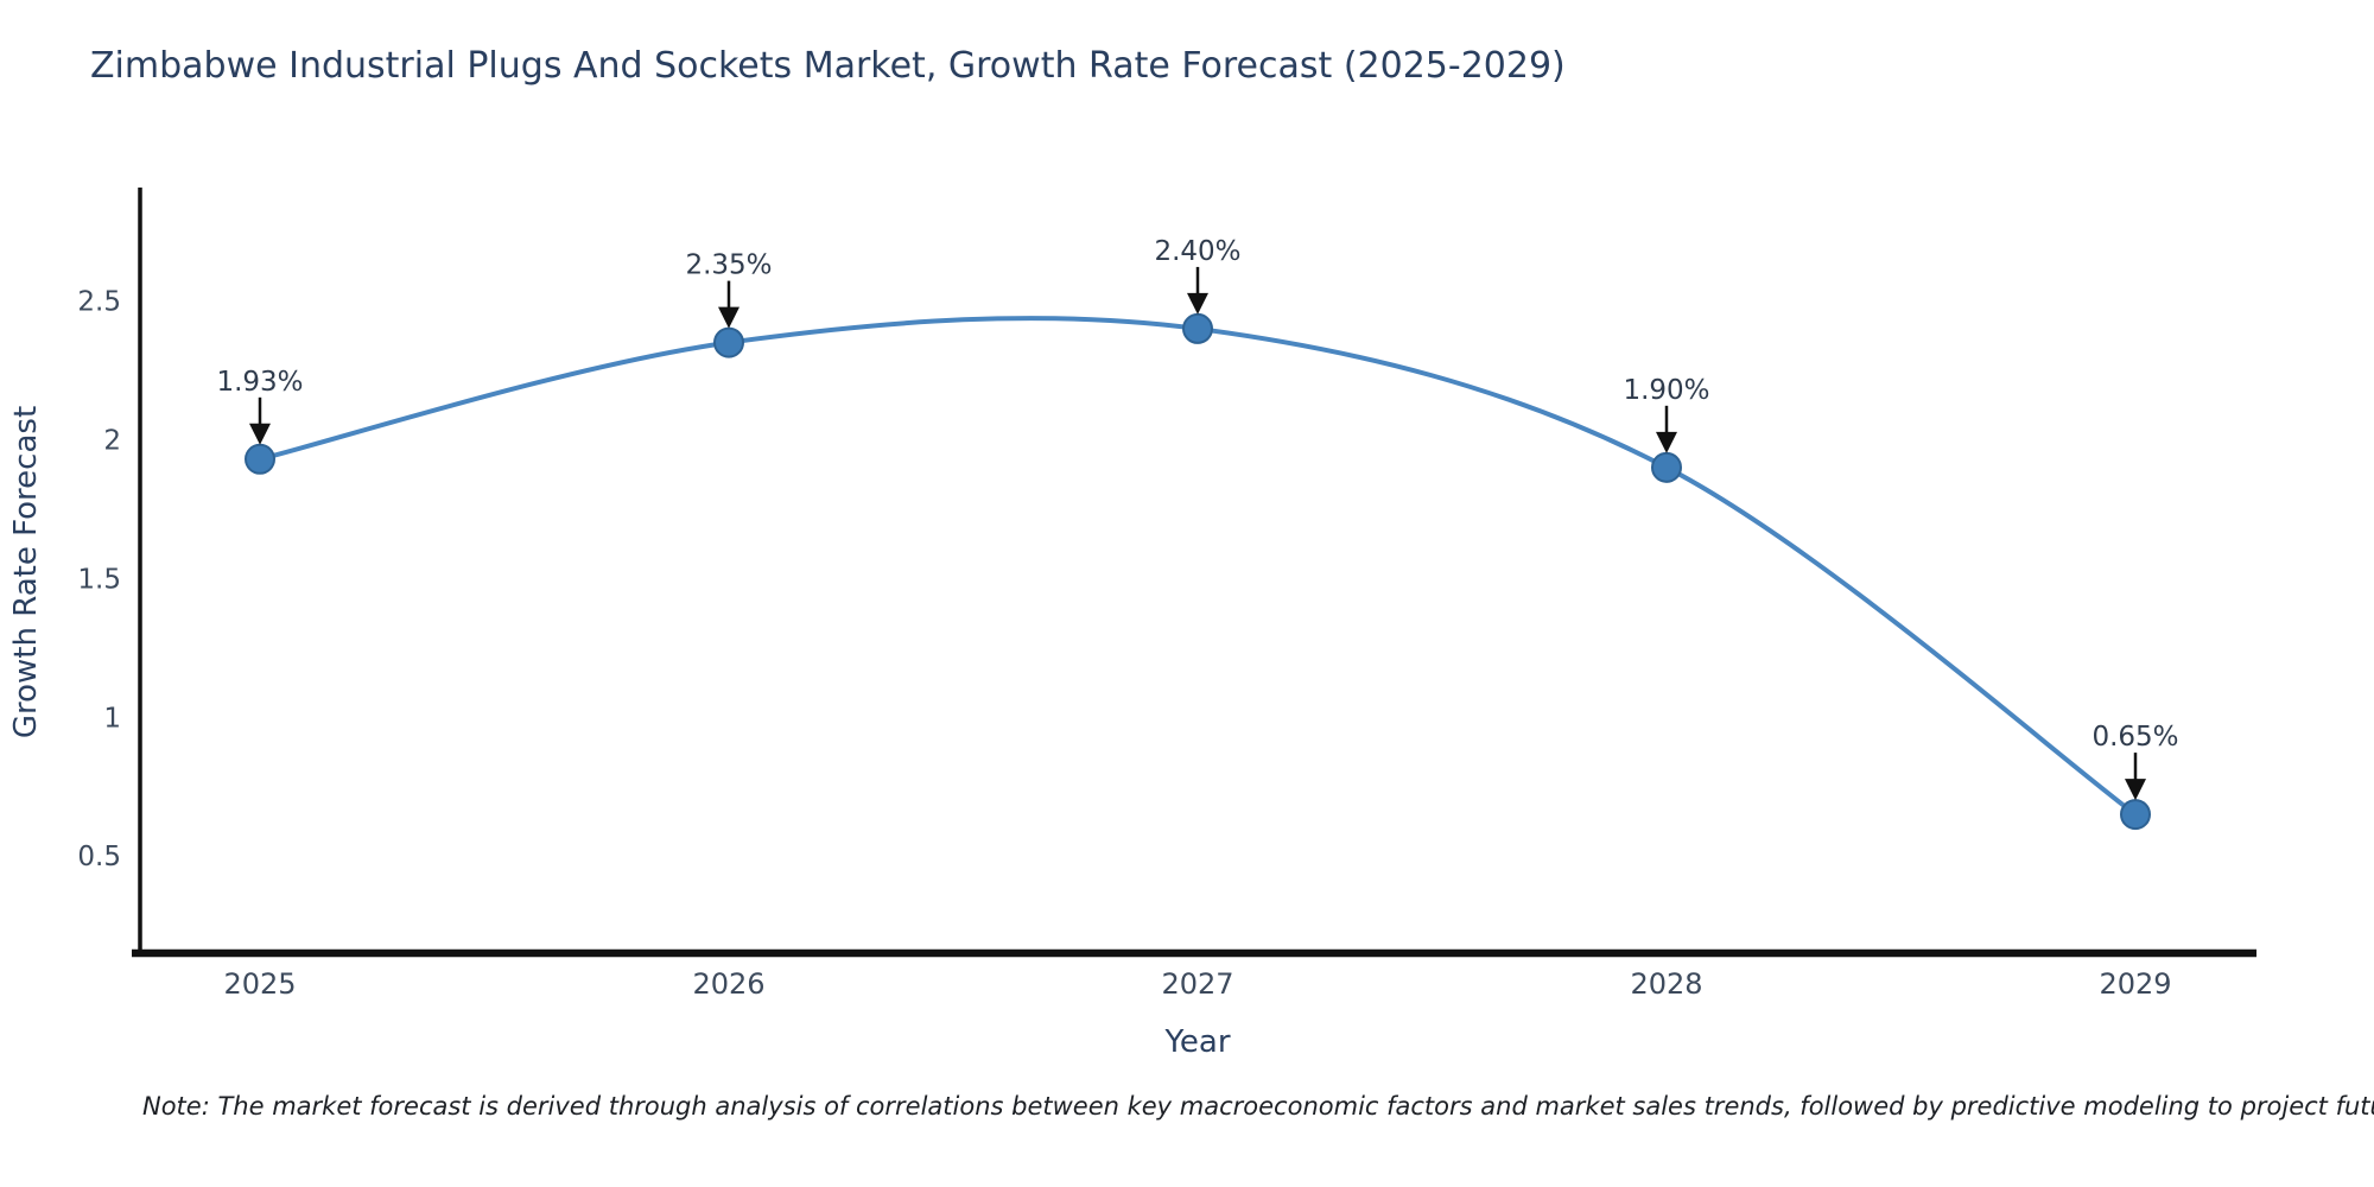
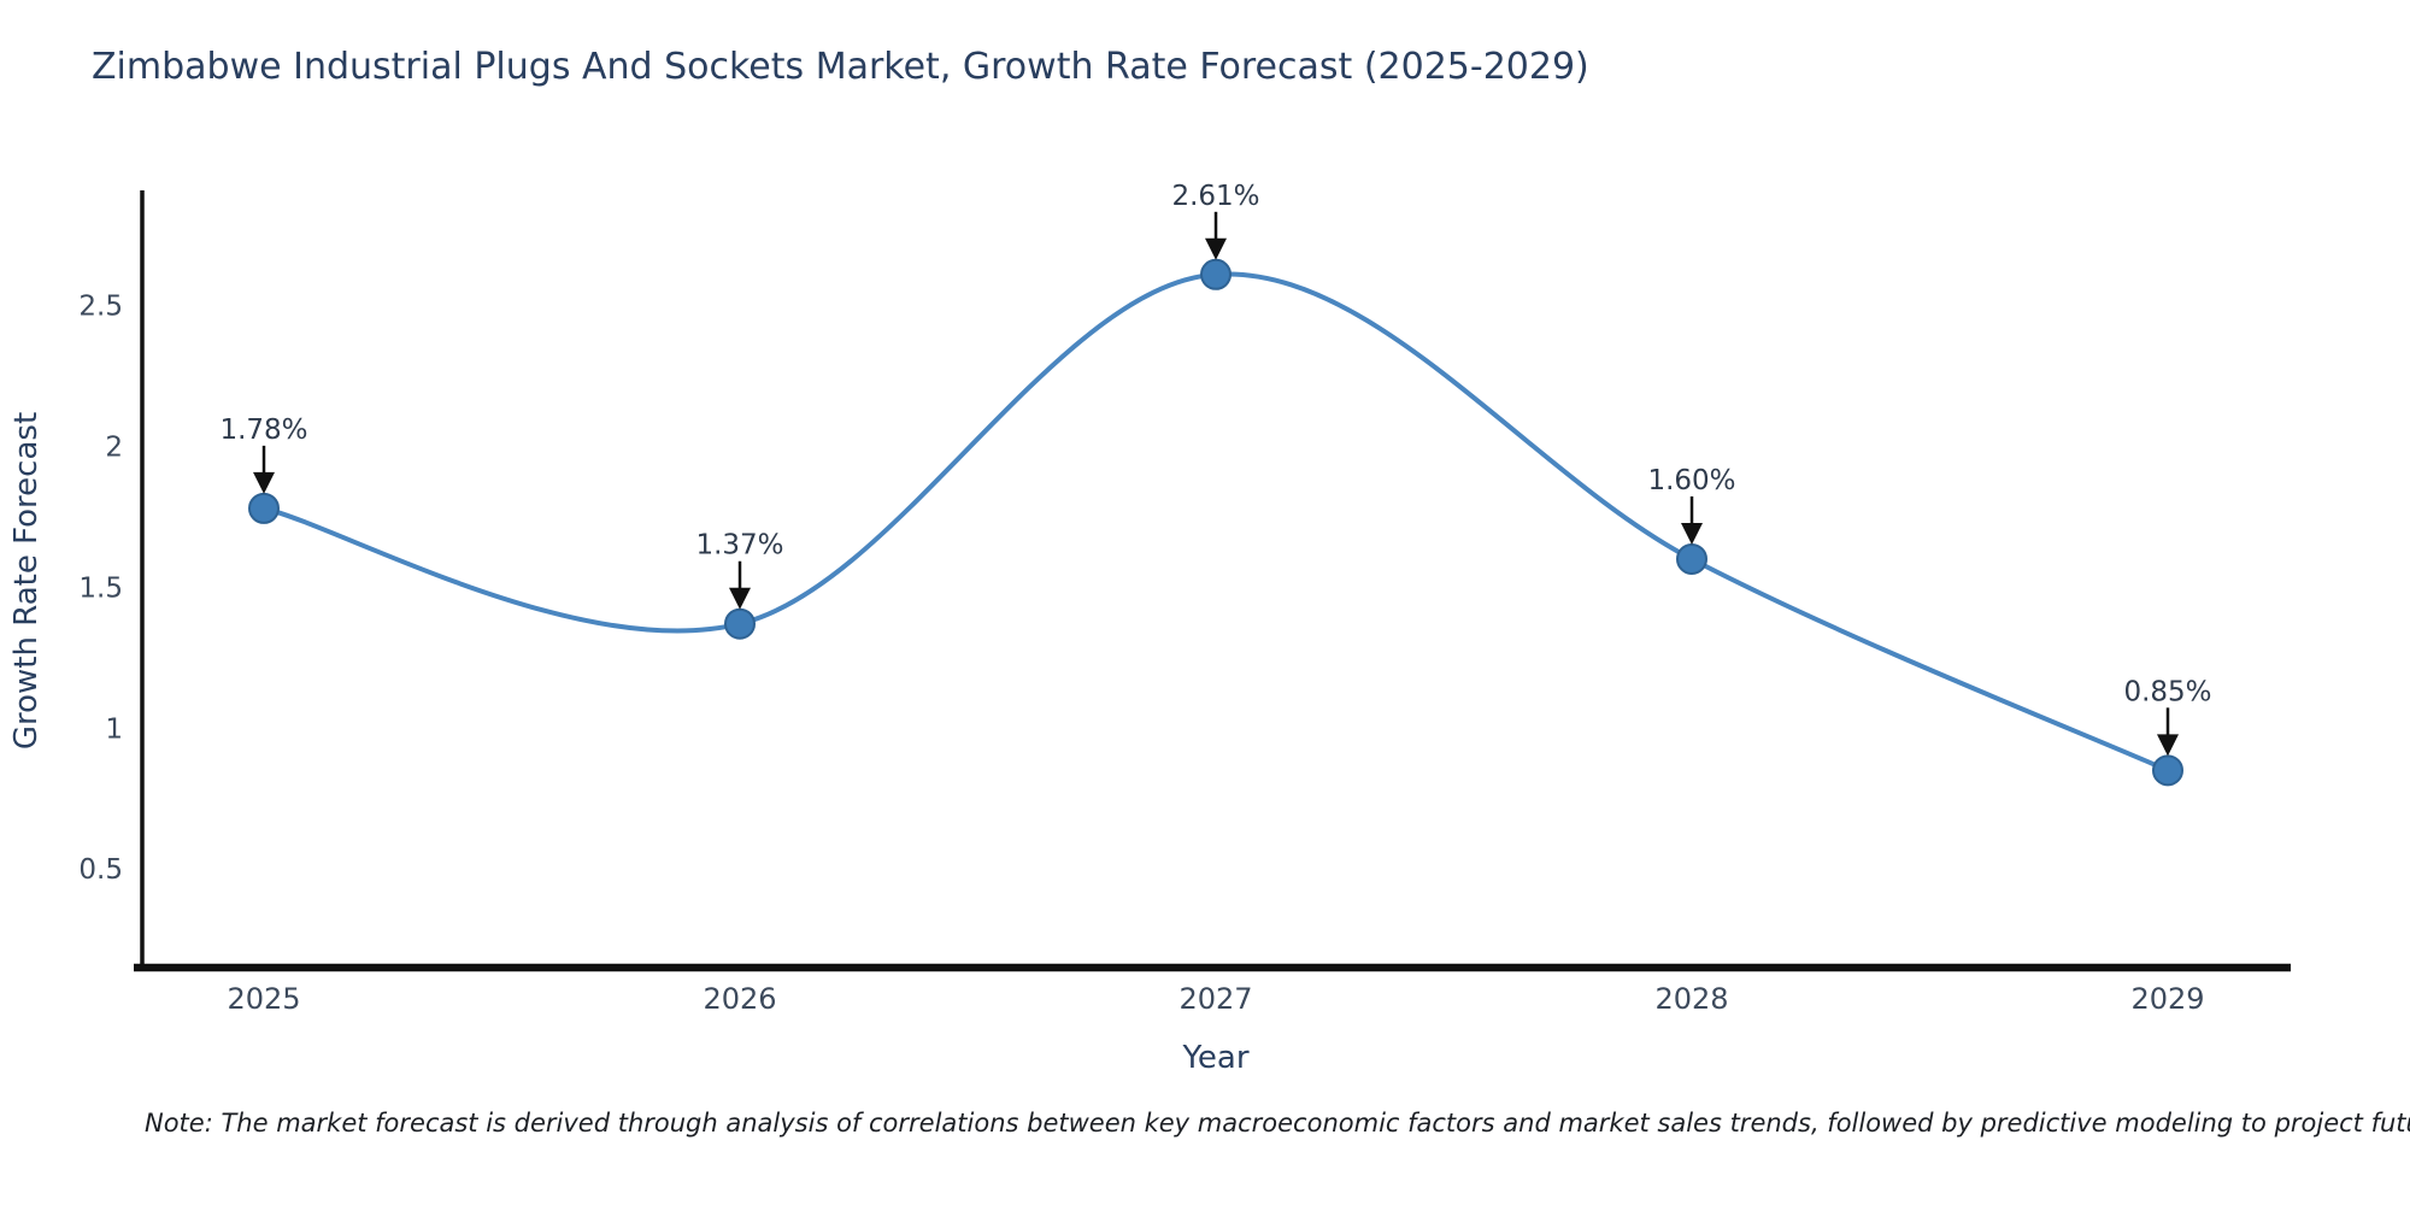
2025: 1.93% -> 1.78%
2026: 2.35% -> 1.37%
2027: 2.40% -> 2.61%
2028: 1.90% -> 1.60%
2029: 0.65% -> 0.85%
